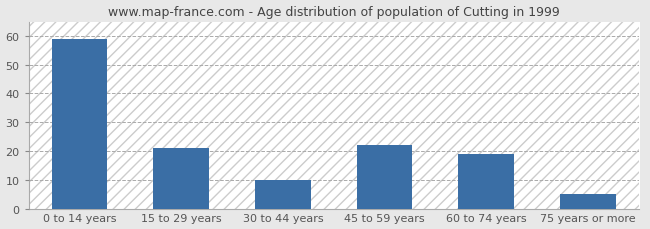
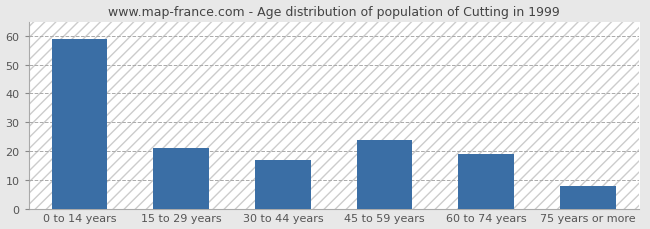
30 to 44 years: 10 -> 17
45 to 59 years: 22 -> 24
75 years or more: 5 -> 8
